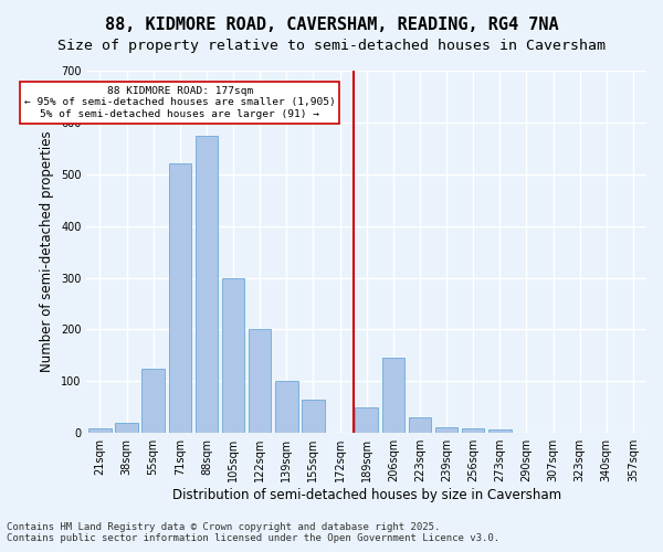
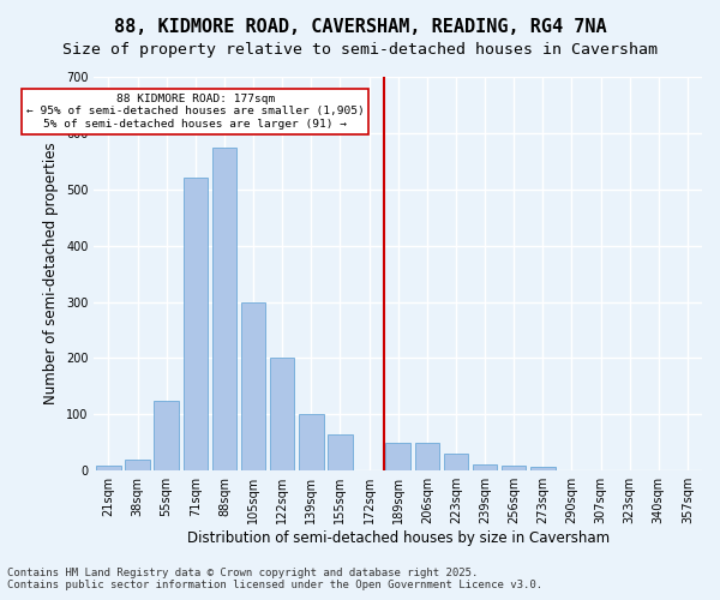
206sqm: 145 -> 50
